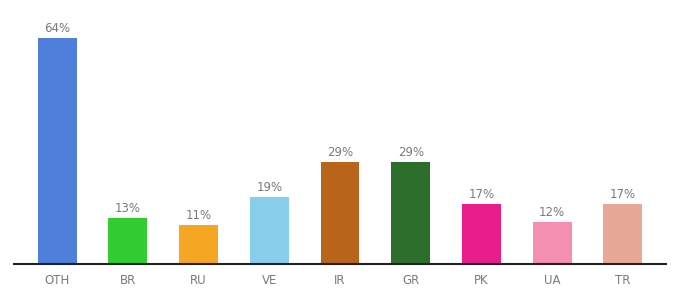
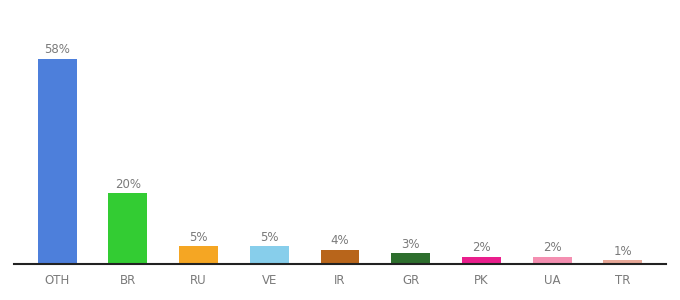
OTH: 64% -> 58%
BR: 13% -> 20%
RU: 11% -> 5%
VE: 19% -> 5%
IR: 29% -> 4%
GR: 29% -> 3%
PK: 17% -> 2%
UA: 12% -> 2%
TR: 17% -> 1%
